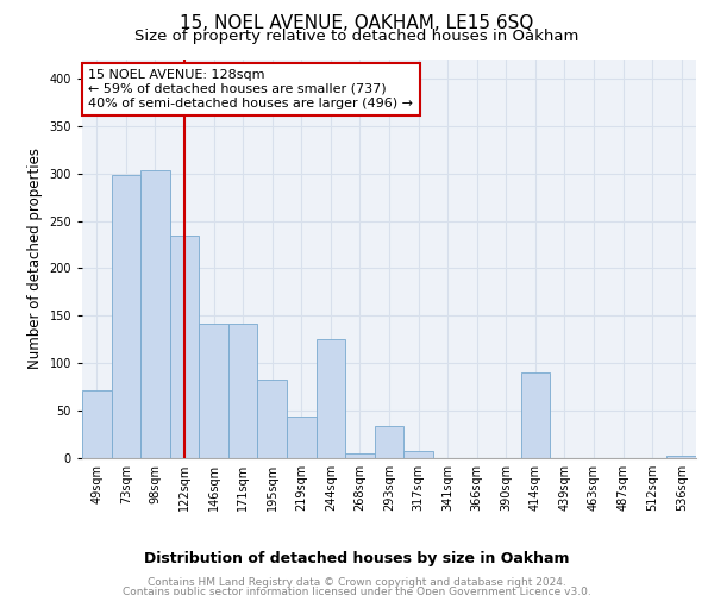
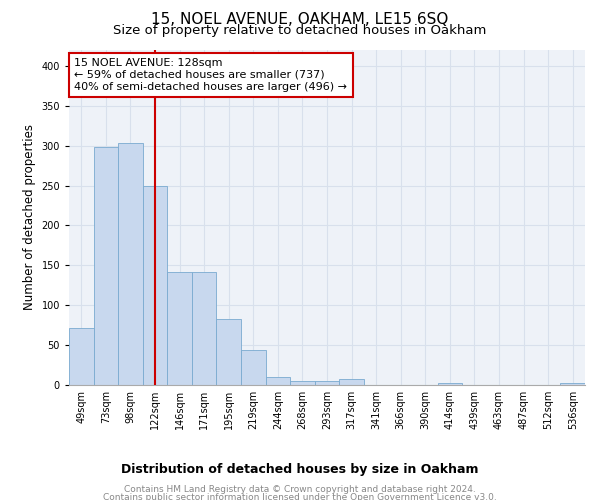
122sqm: 234 -> 250
244sqm: 126 -> 10
293sqm: 34 -> 5
414sqm: 90 -> 3
